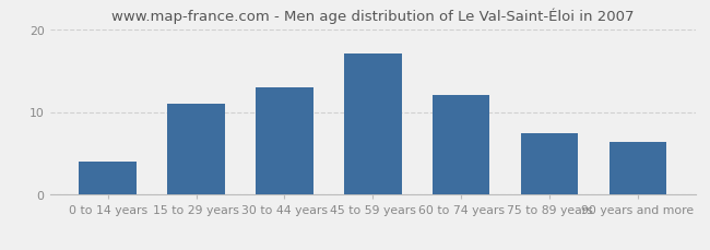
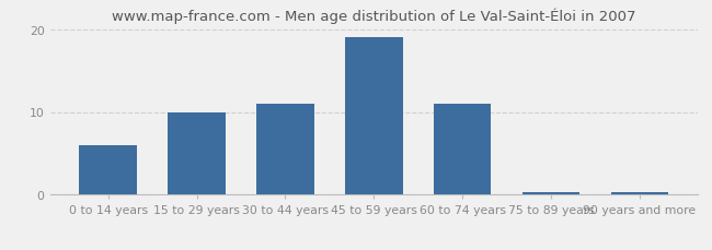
0 to 14 years: 4.0 -> 6.0
15 to 29 years: 11.0 -> 10.0
30 to 44 years: 13.0 -> 11.0
45 to 59 years: 17.0 -> 19.0
60 to 74 years: 12.0 -> 11.0
75 to 89 years: 7.4 -> 0.3
90 years and more: 6.4 -> 0.3
